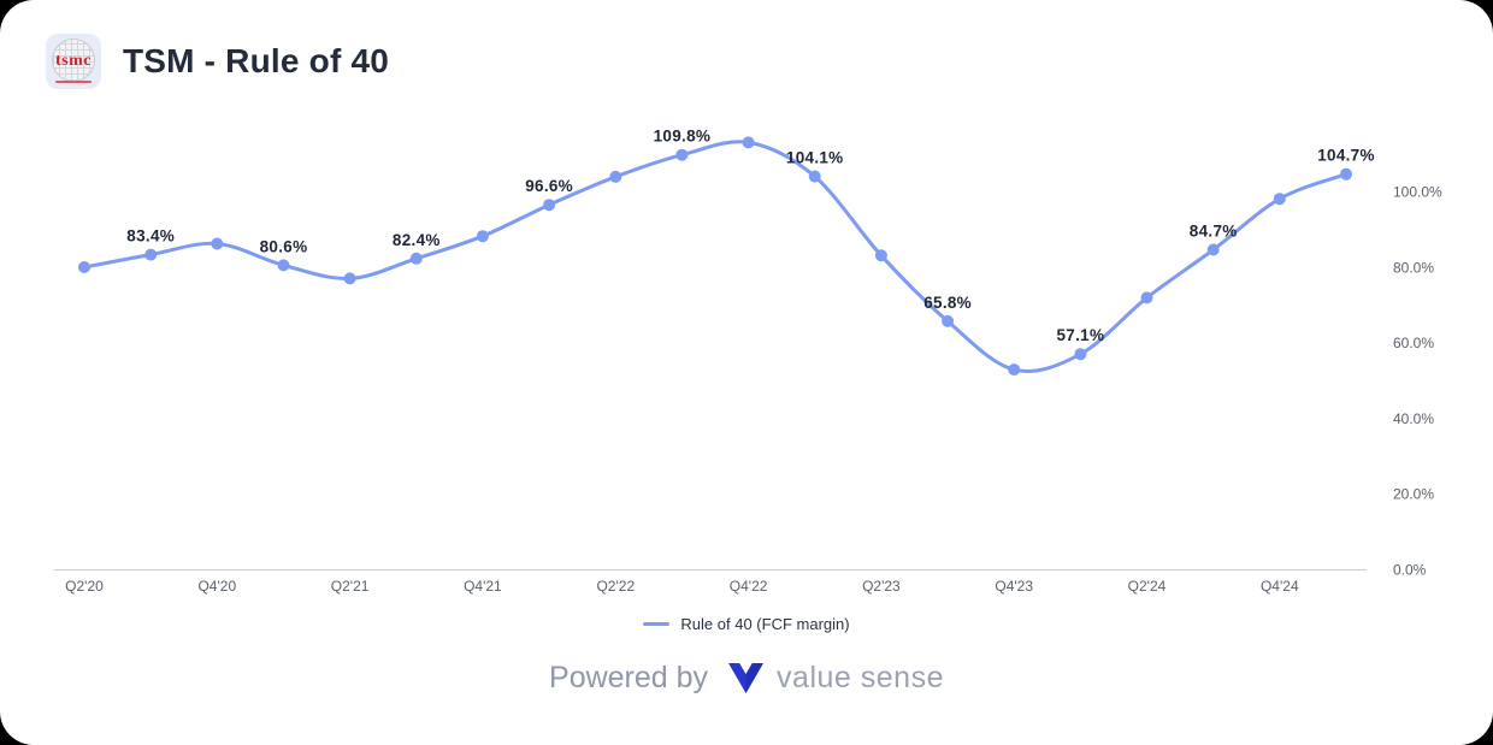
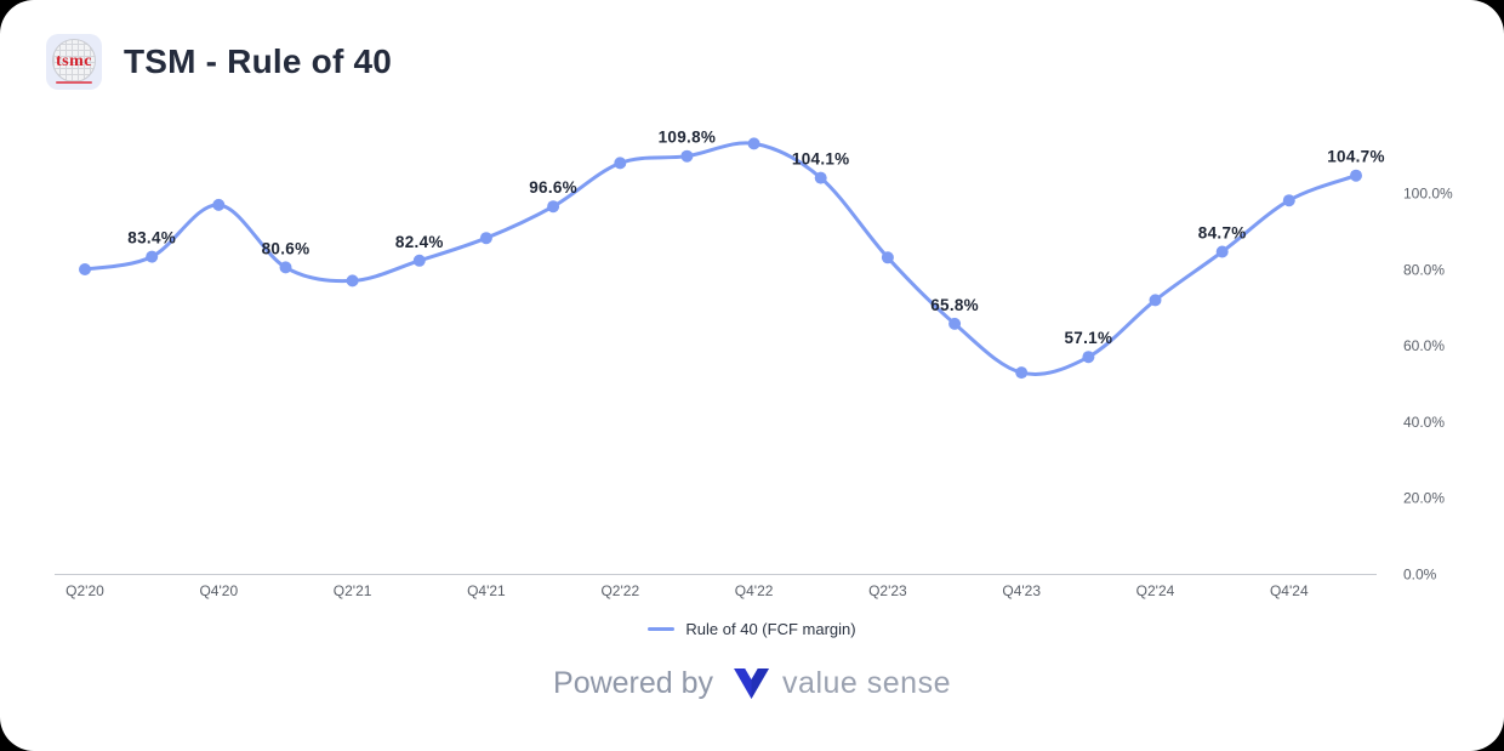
Q4'20: 86% -> 97%
Q2'22: 104% -> 108%
